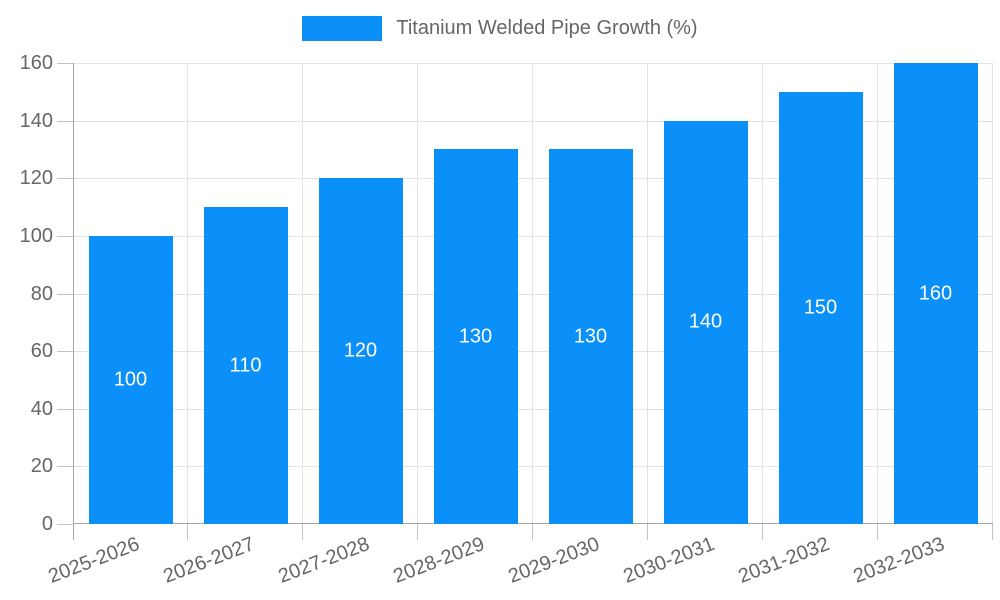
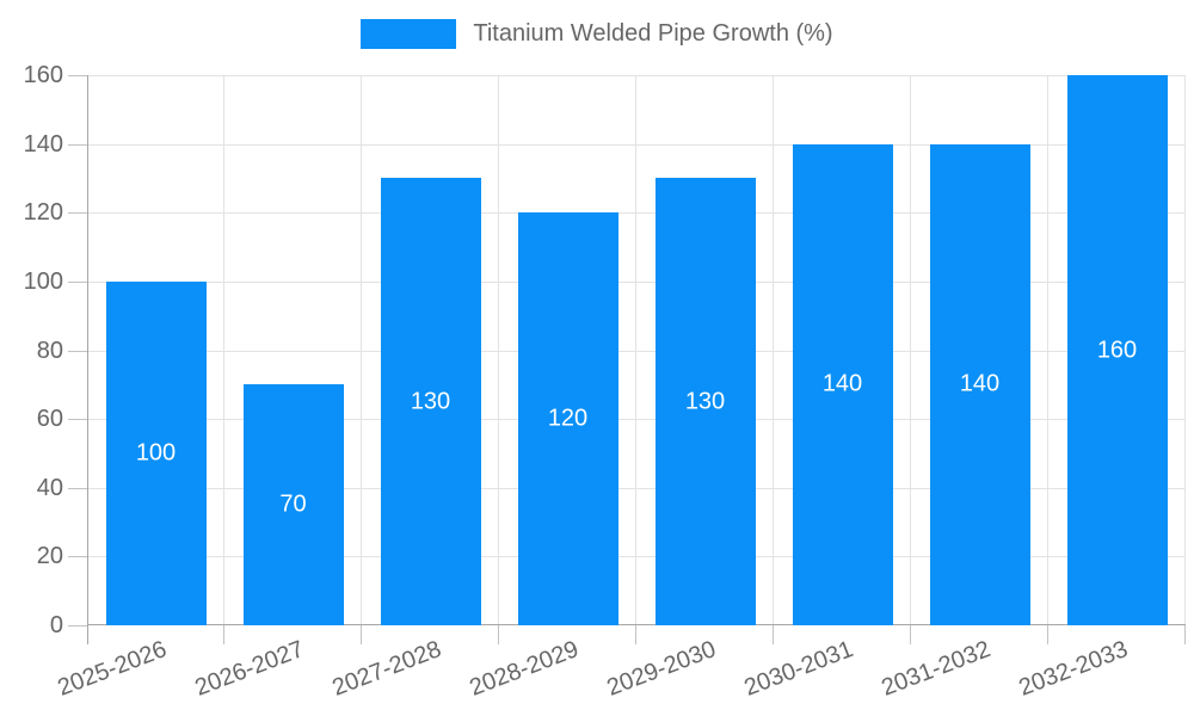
2026-2027: 110 -> 70
2027-2028: 120 -> 130
2028-2029: 130 -> 120
2031-2032: 150 -> 140
